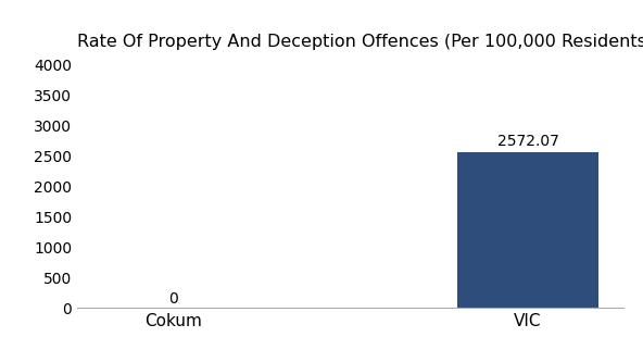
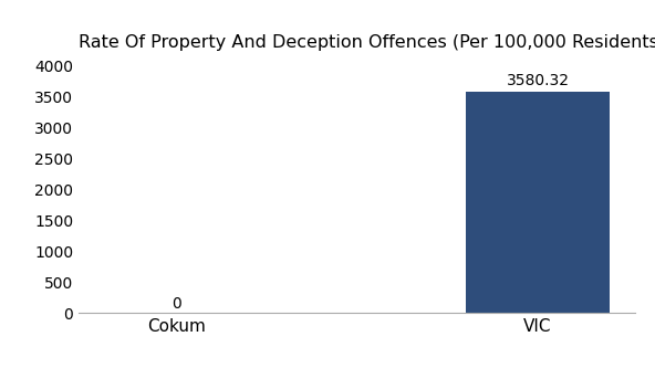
VIC: 2572.07 -> 3580.32
